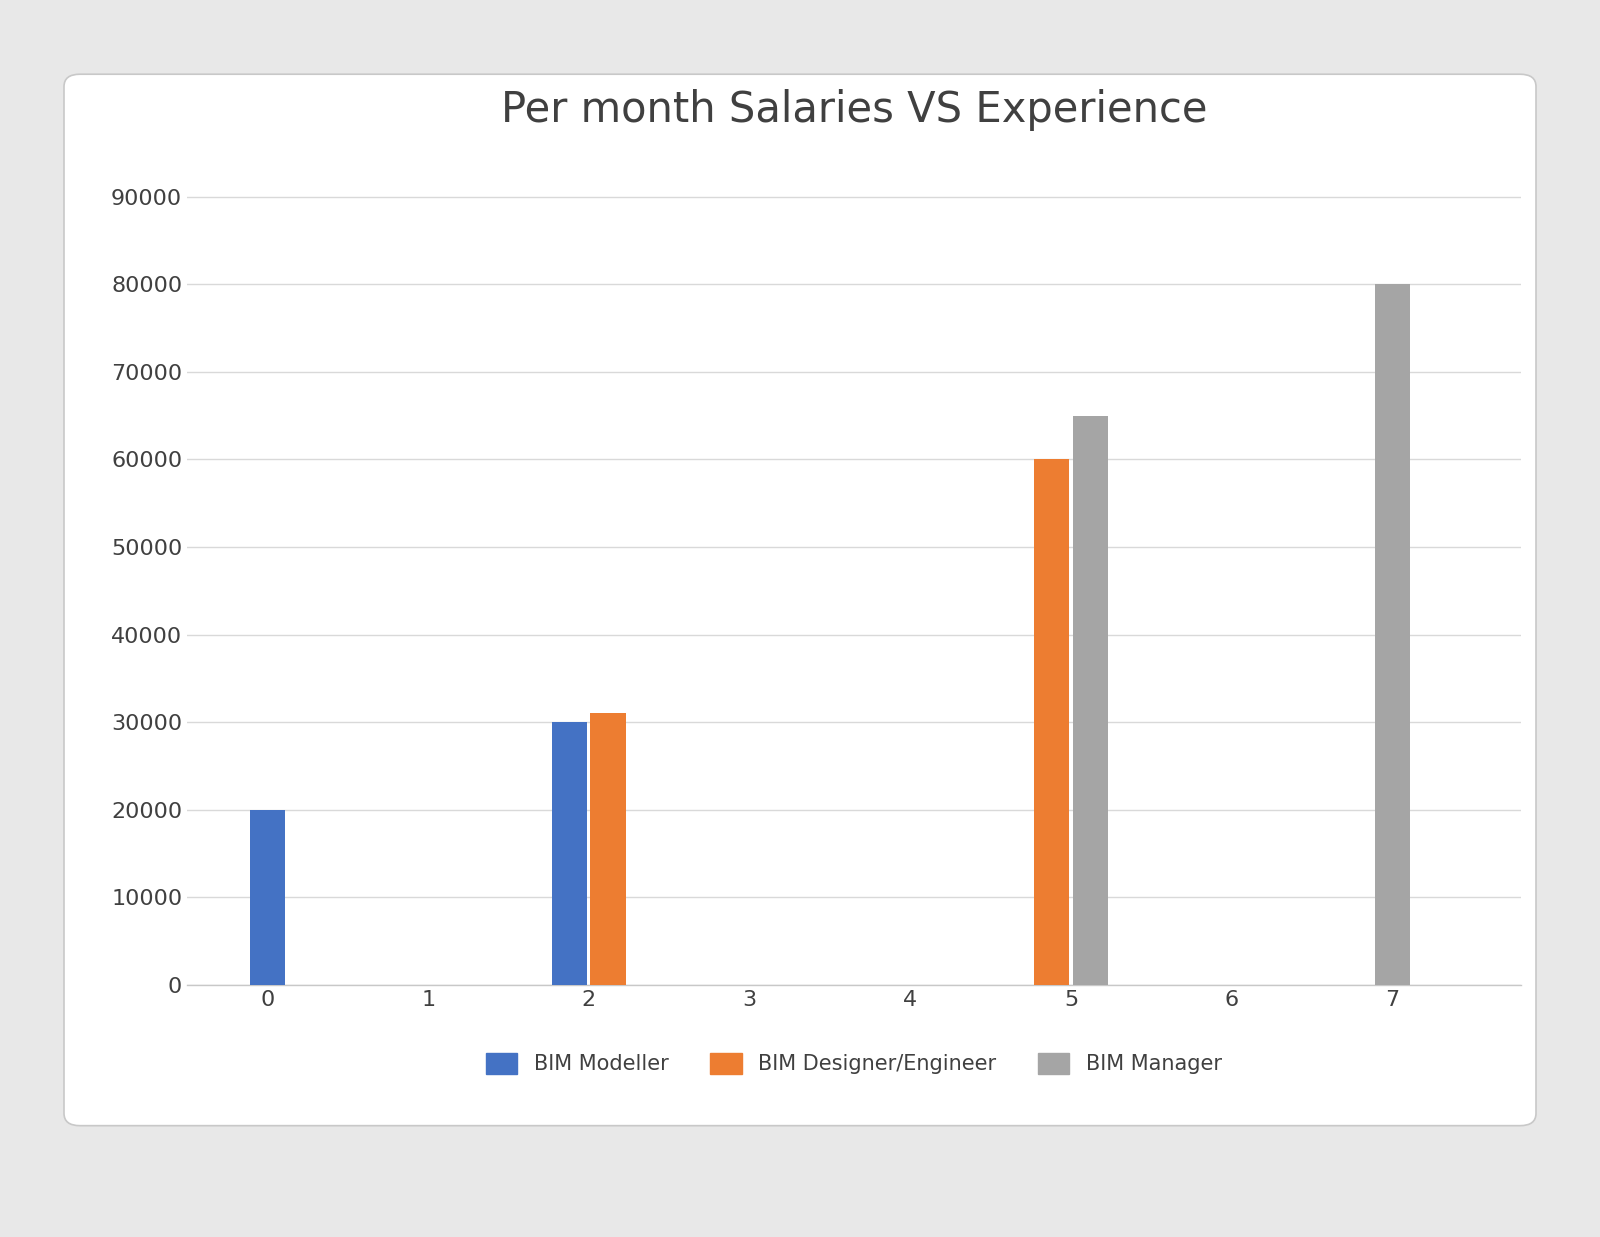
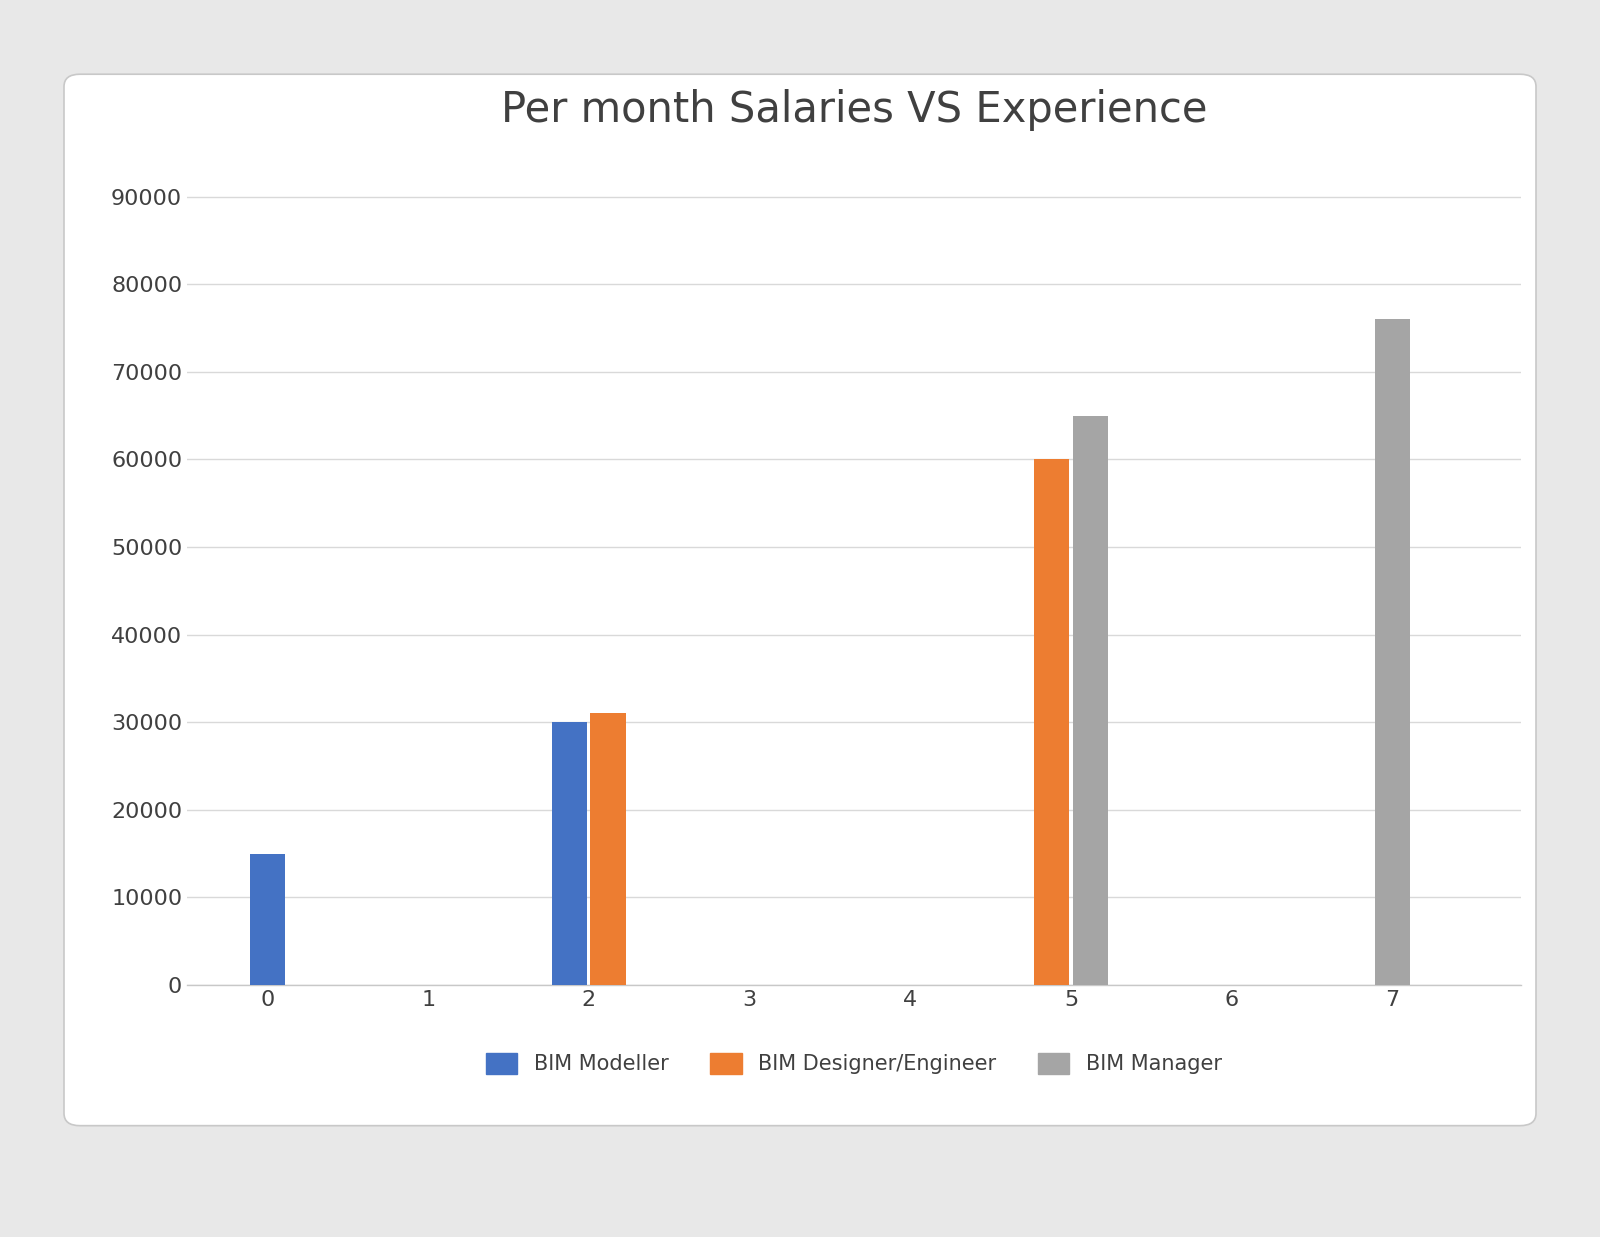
0: 20000 -> 15000
7: 80000 -> 76000
